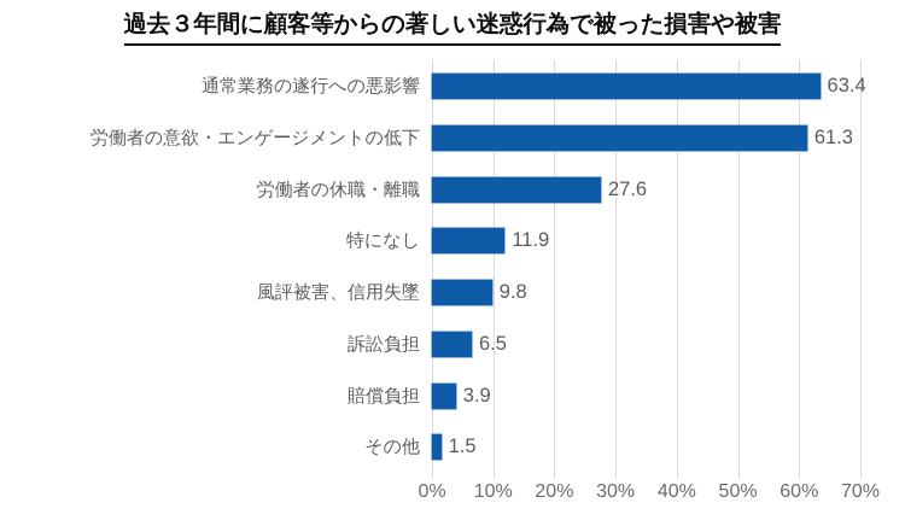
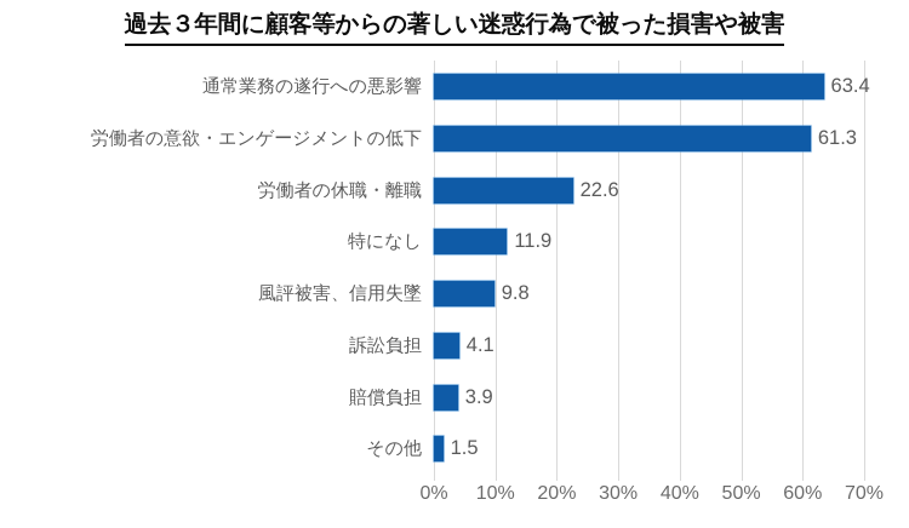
労働者の休職・離職: 27.6 -> 22.6
訴訟負担: 6.5 -> 4.1
